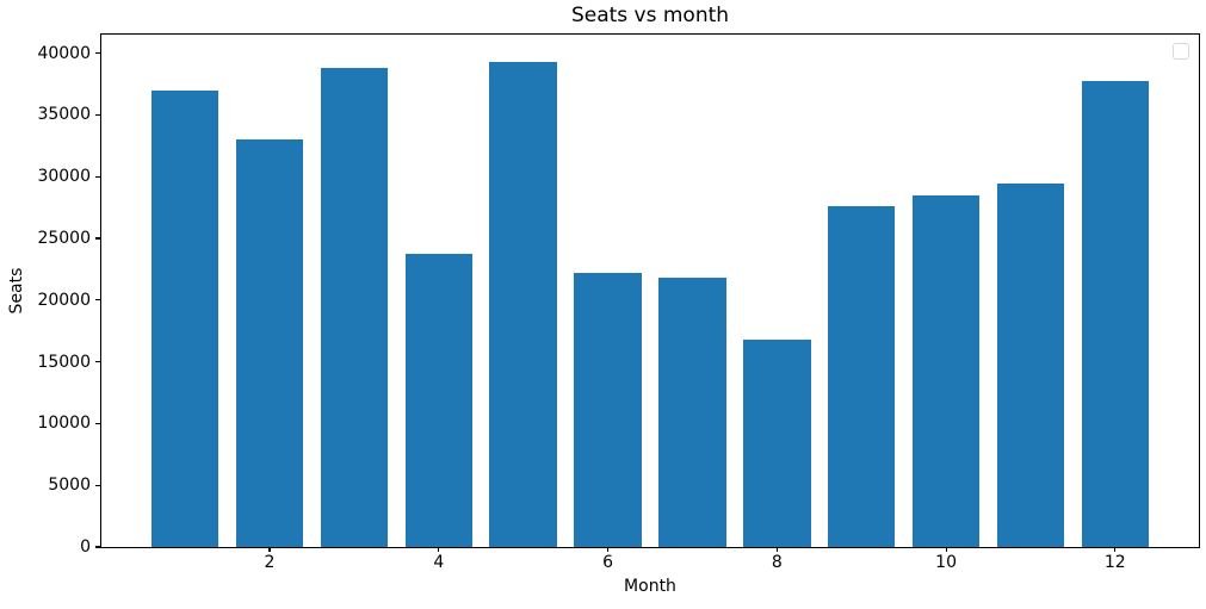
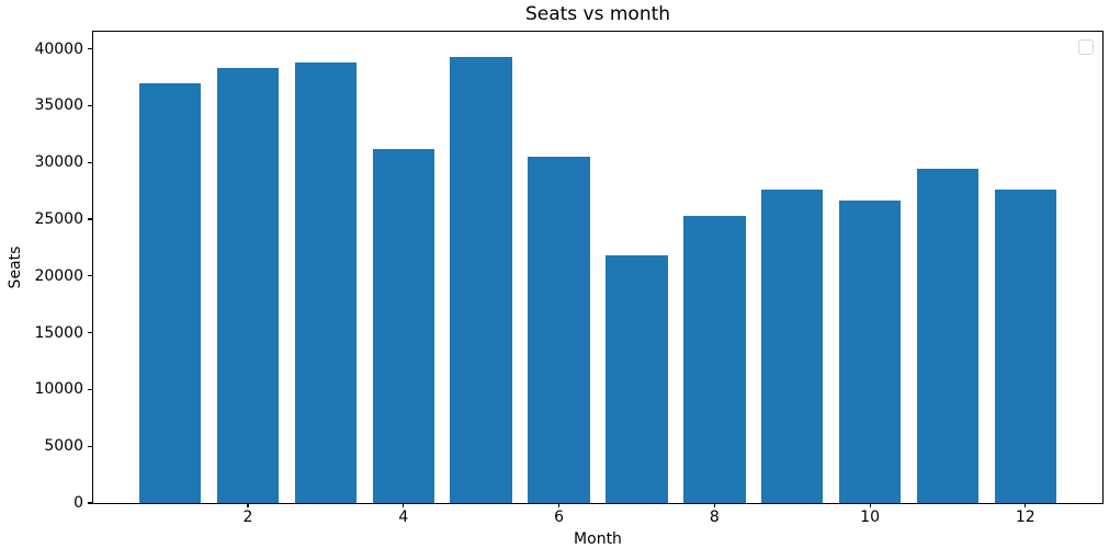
2: 33000 -> 38300
4: 23700 -> 31200
6: 22200 -> 30500
8: 16800 -> 25300
10: 28500 -> 26600
12: 37700 -> 27600
